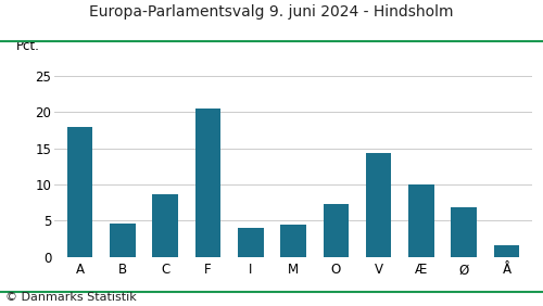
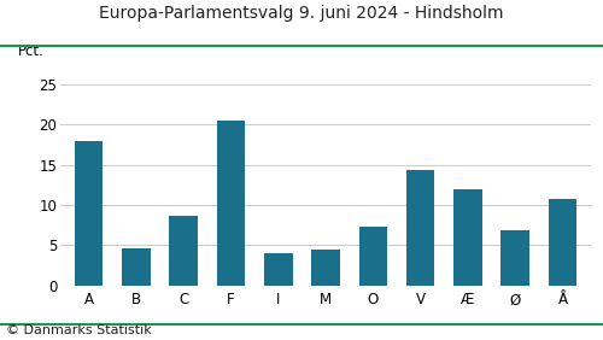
Æ: 10.0 -> 12.0
Å: 1.6 -> 10.8
